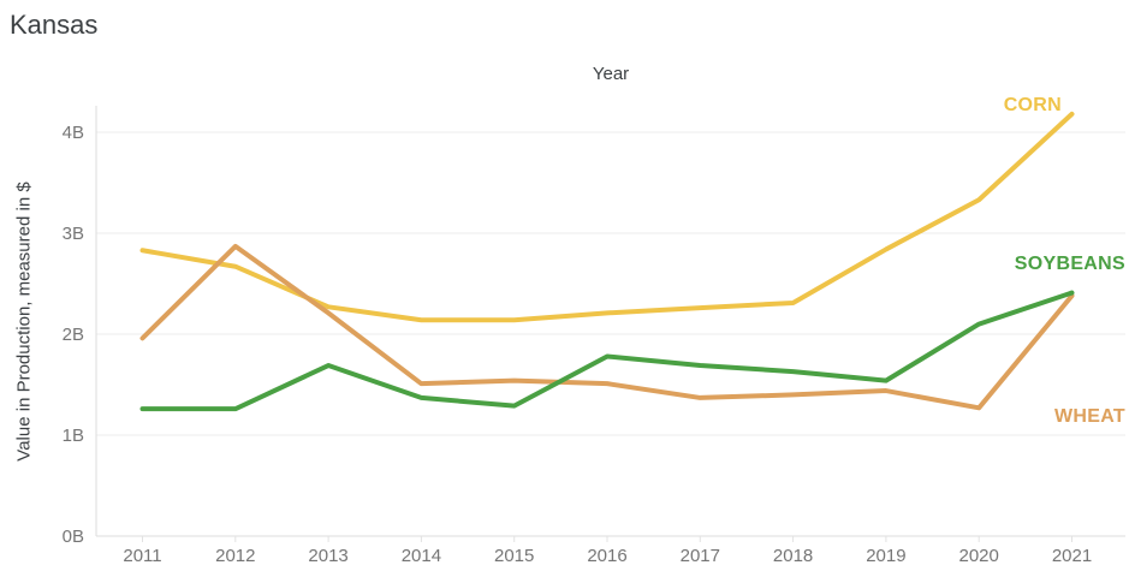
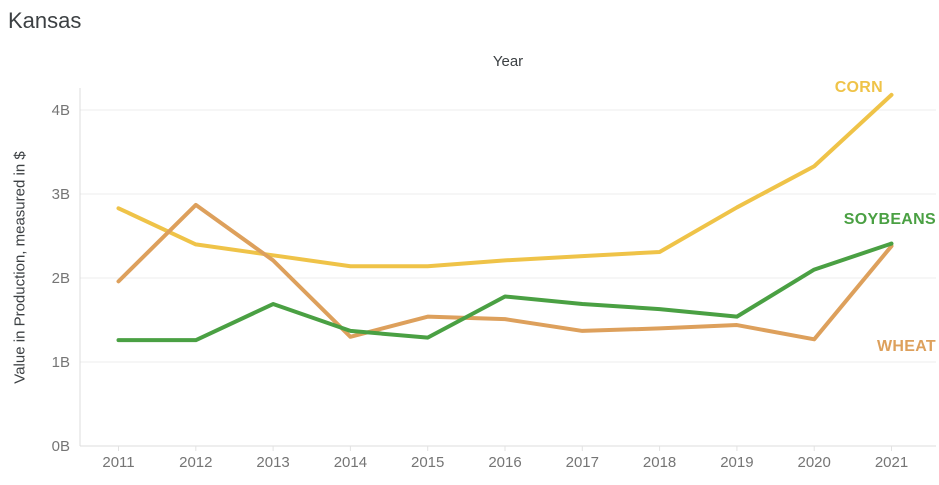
CORN/2012: 2.7B -> 2.4B
WHEAT/2014: 1.5B -> 1.3B
